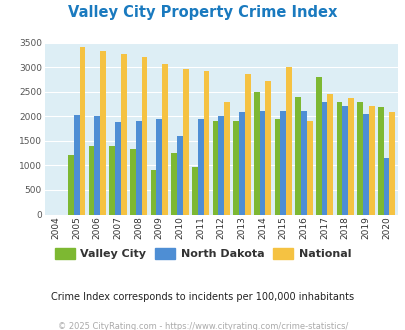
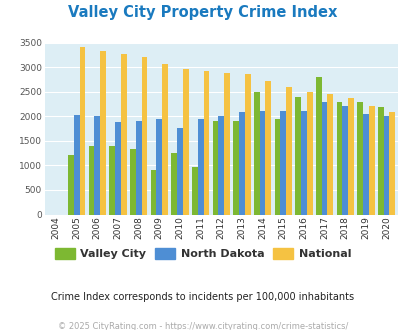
North Dakota/2010: 1600 -> 1770
National/2012: 2300 -> 2890
National/2015: 3000 -> 2600
National/2016: 1900 -> 2500
North Dakota/2020: 1150 -> 2000
